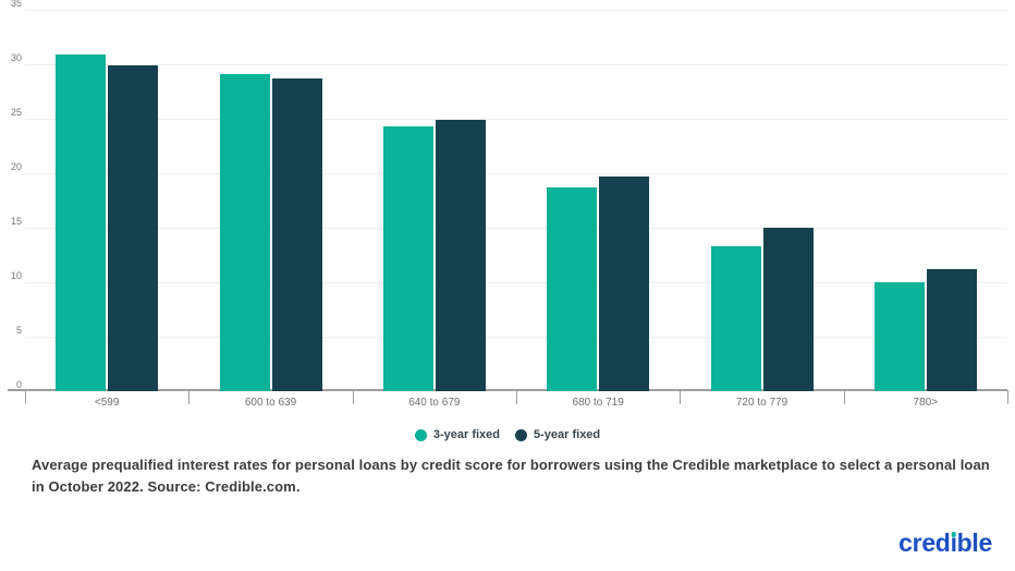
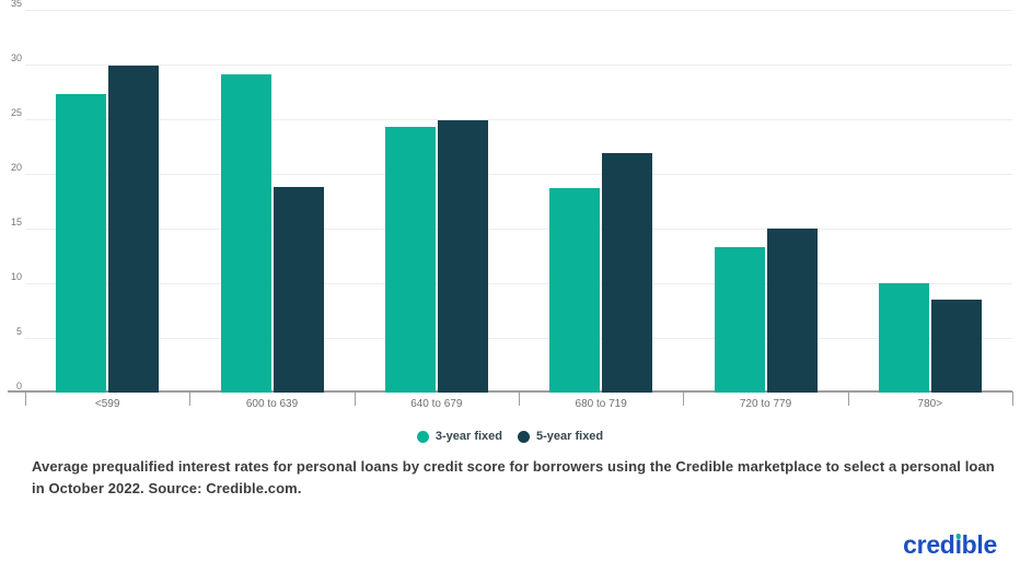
3-year fixed/<599: 30.9 -> 27.3
5-year fixed/600 to 639: 28.7 -> 18.8
5-year fixed/680 to 719: 19.7 -> 21.9
5-year fixed/780>: 11.2 -> 8.5
